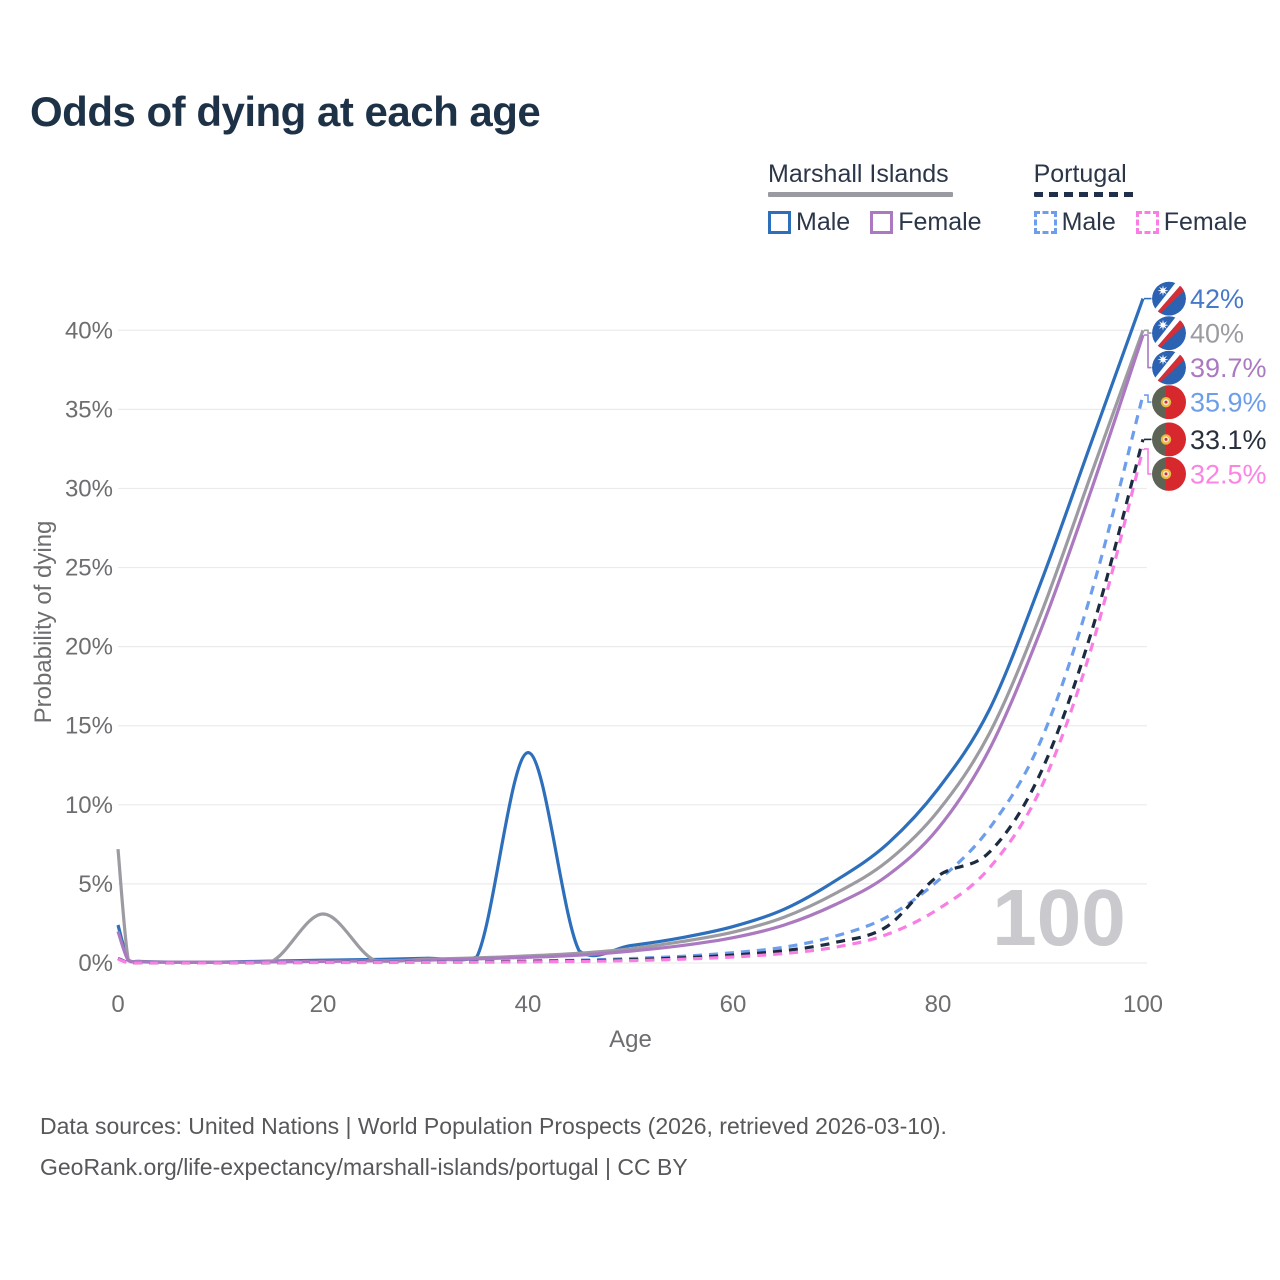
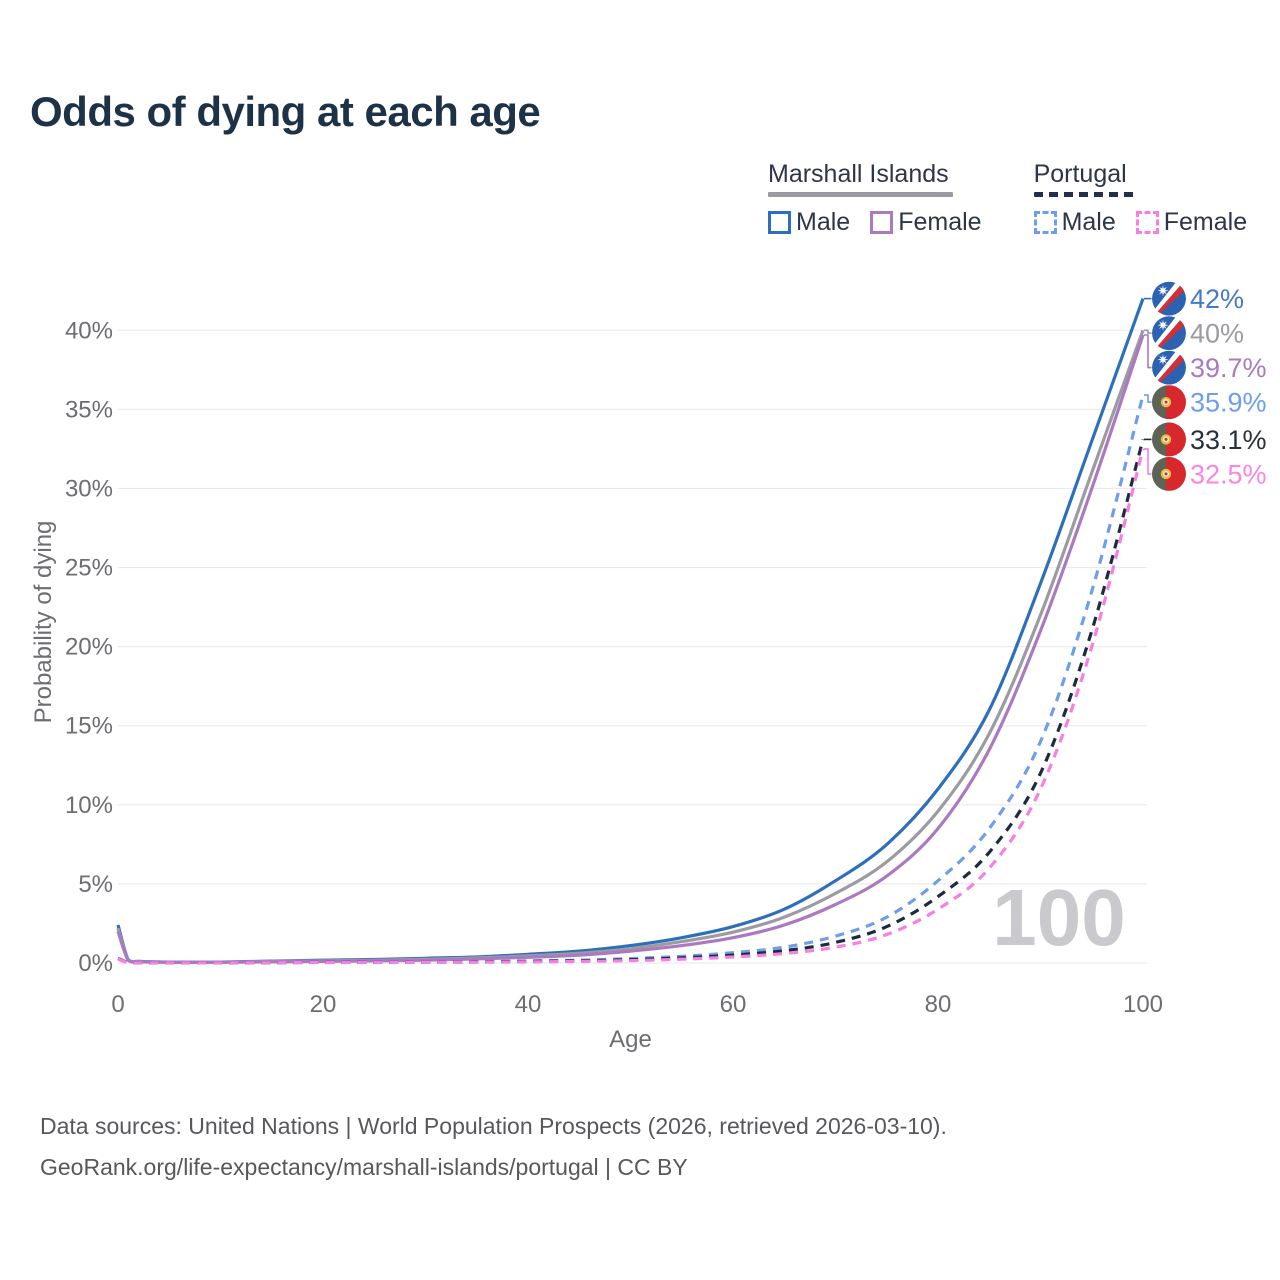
Marshall Islands/0: 7.2% -> 2.2%
Marshall Islands/20: 3.1% -> 0.1%
Marshall Islands Male/40: 13.3% -> 0.6%
Portugal/80: 5.5% -> 4.2%
